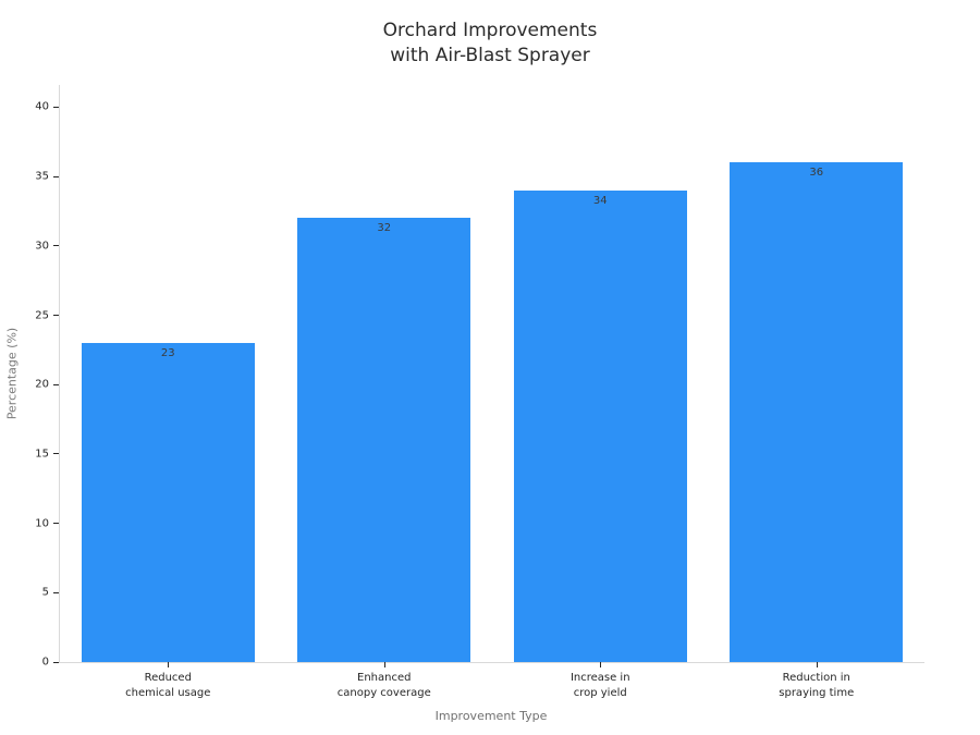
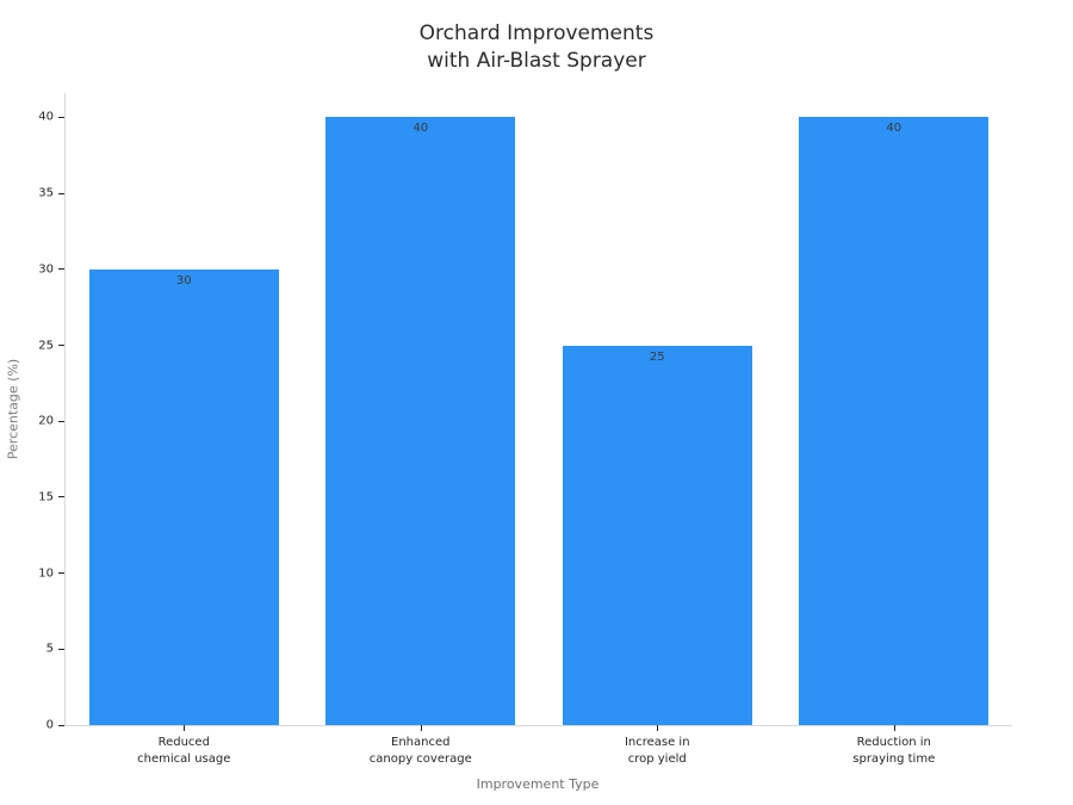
Reduced chemical usage: 23 -> 30
Enhanced canopy coverage: 32 -> 40
Increase in crop yield: 34 -> 25
Reduction in spraying time: 36 -> 40
